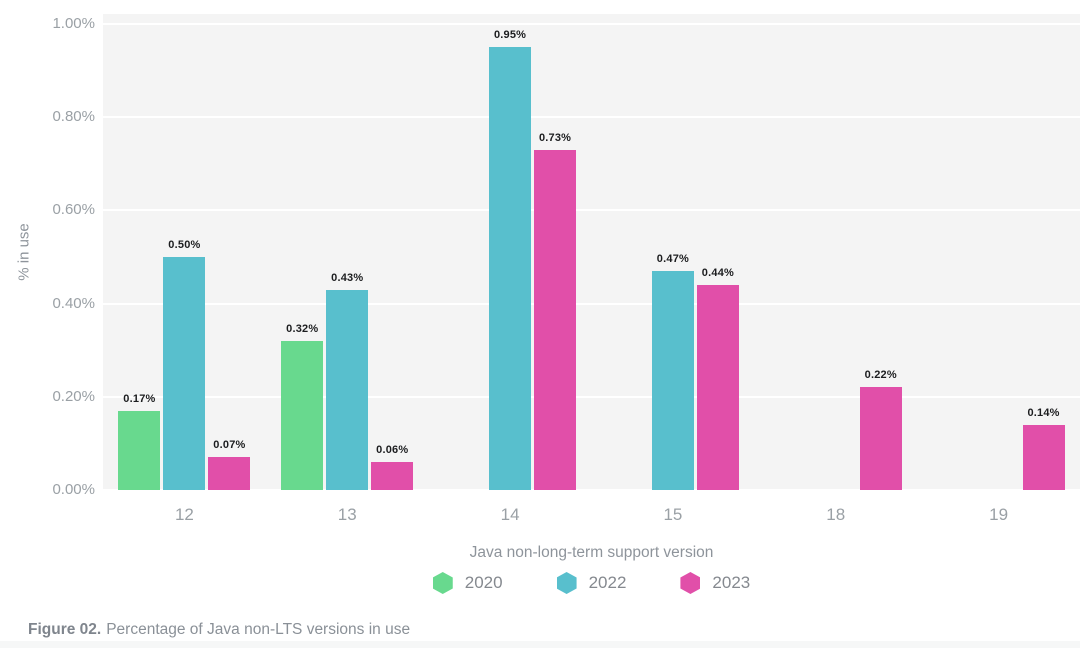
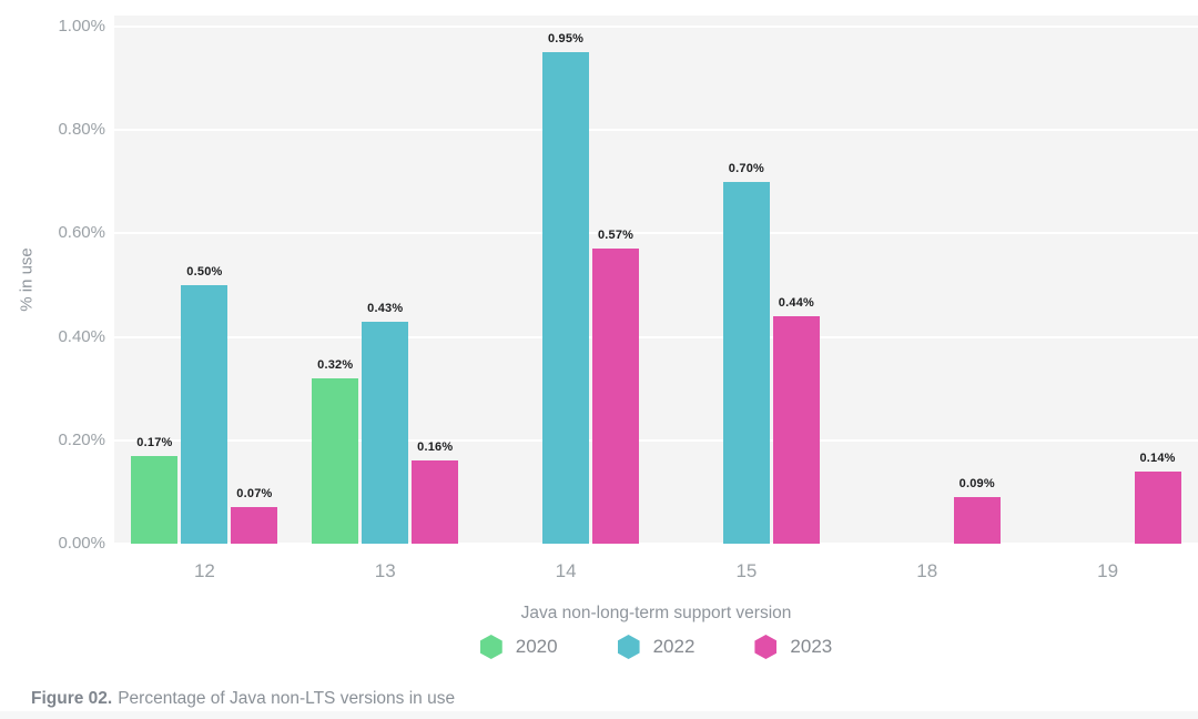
2023/13: 0.06% -> 0.16%
2023/14: 0.73% -> 0.57%
2022/15: 0.47% -> 0.70%
2023/18: 0.22% -> 0.09%
